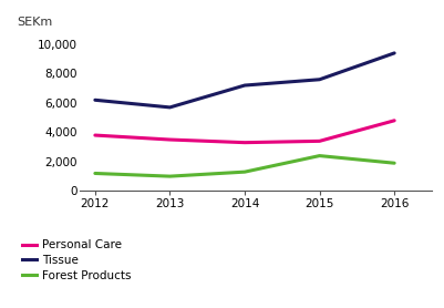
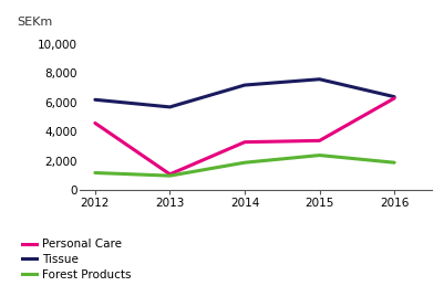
Personal Care/2012: 3,800 -> 4,600
Personal Care/2013: 3,500 -> 1,100
Forest Products/2014: 1,300 -> 1,900
Personal Care/2016: 4,800 -> 6,300
Tissue/2016: 9,400 -> 6,400
